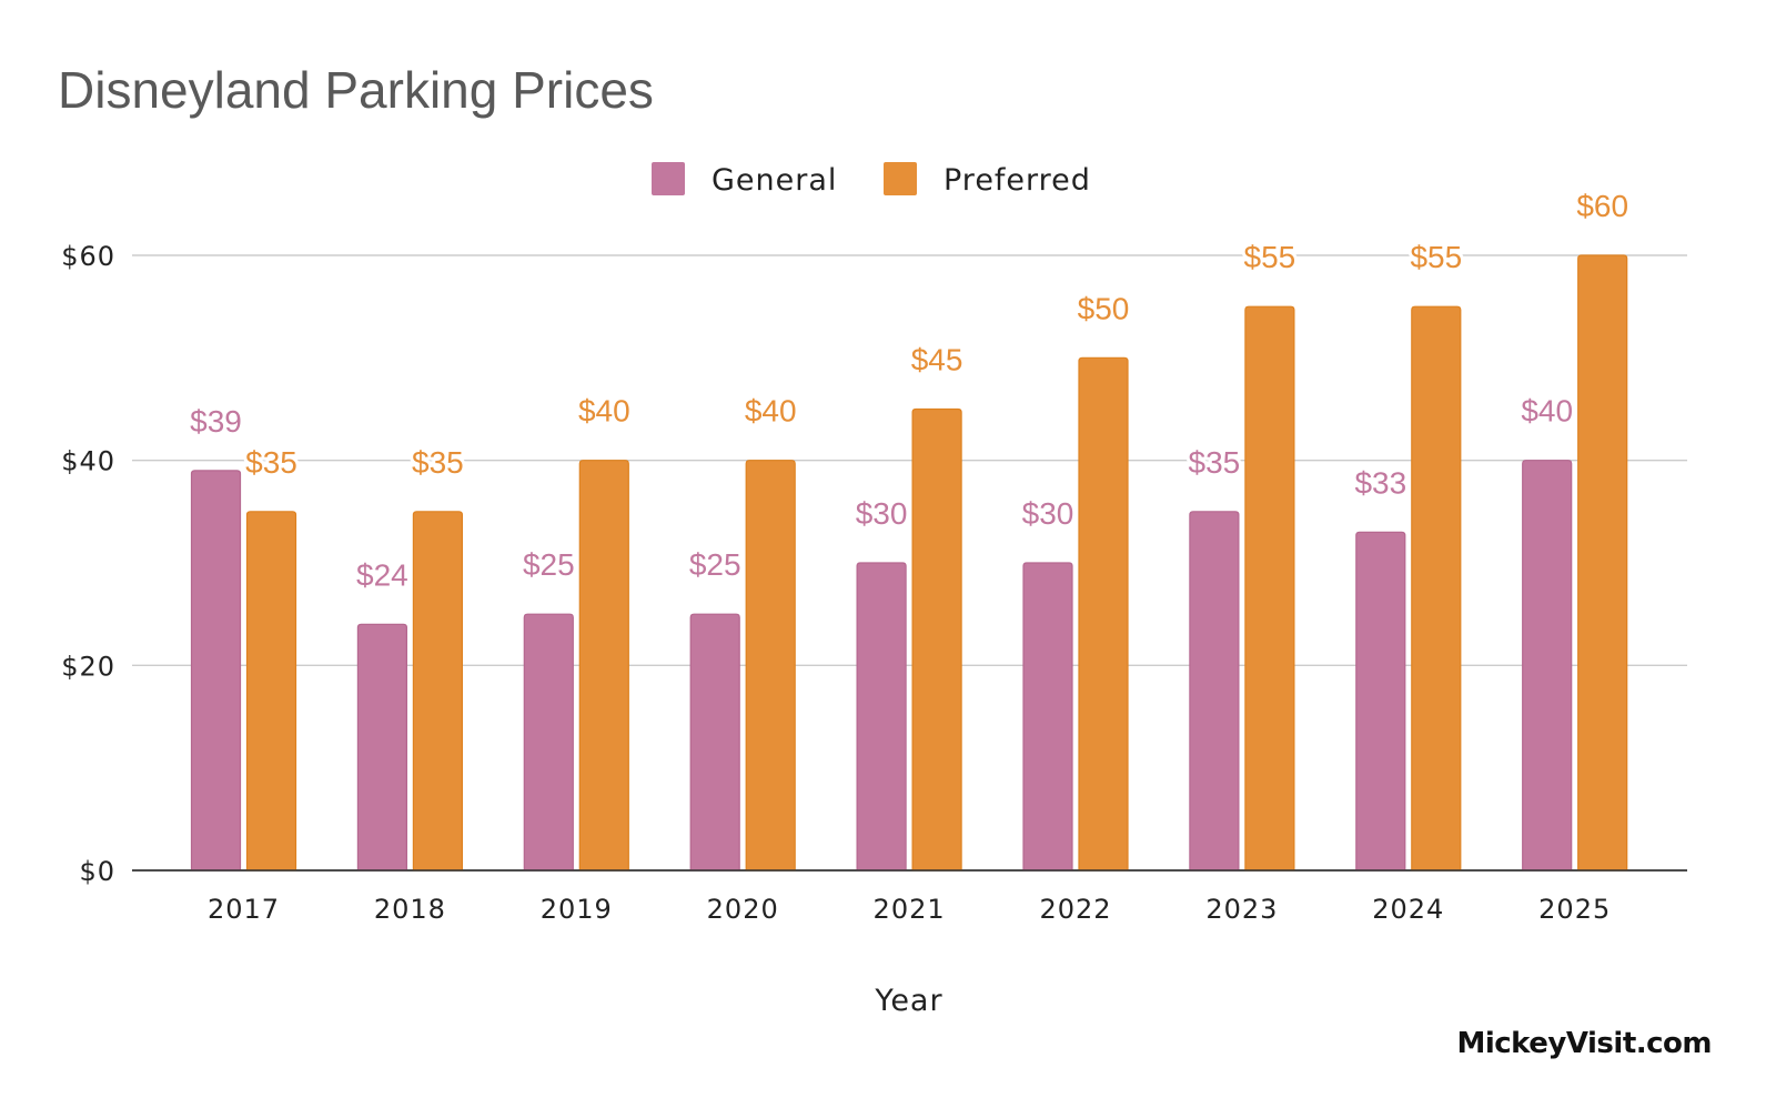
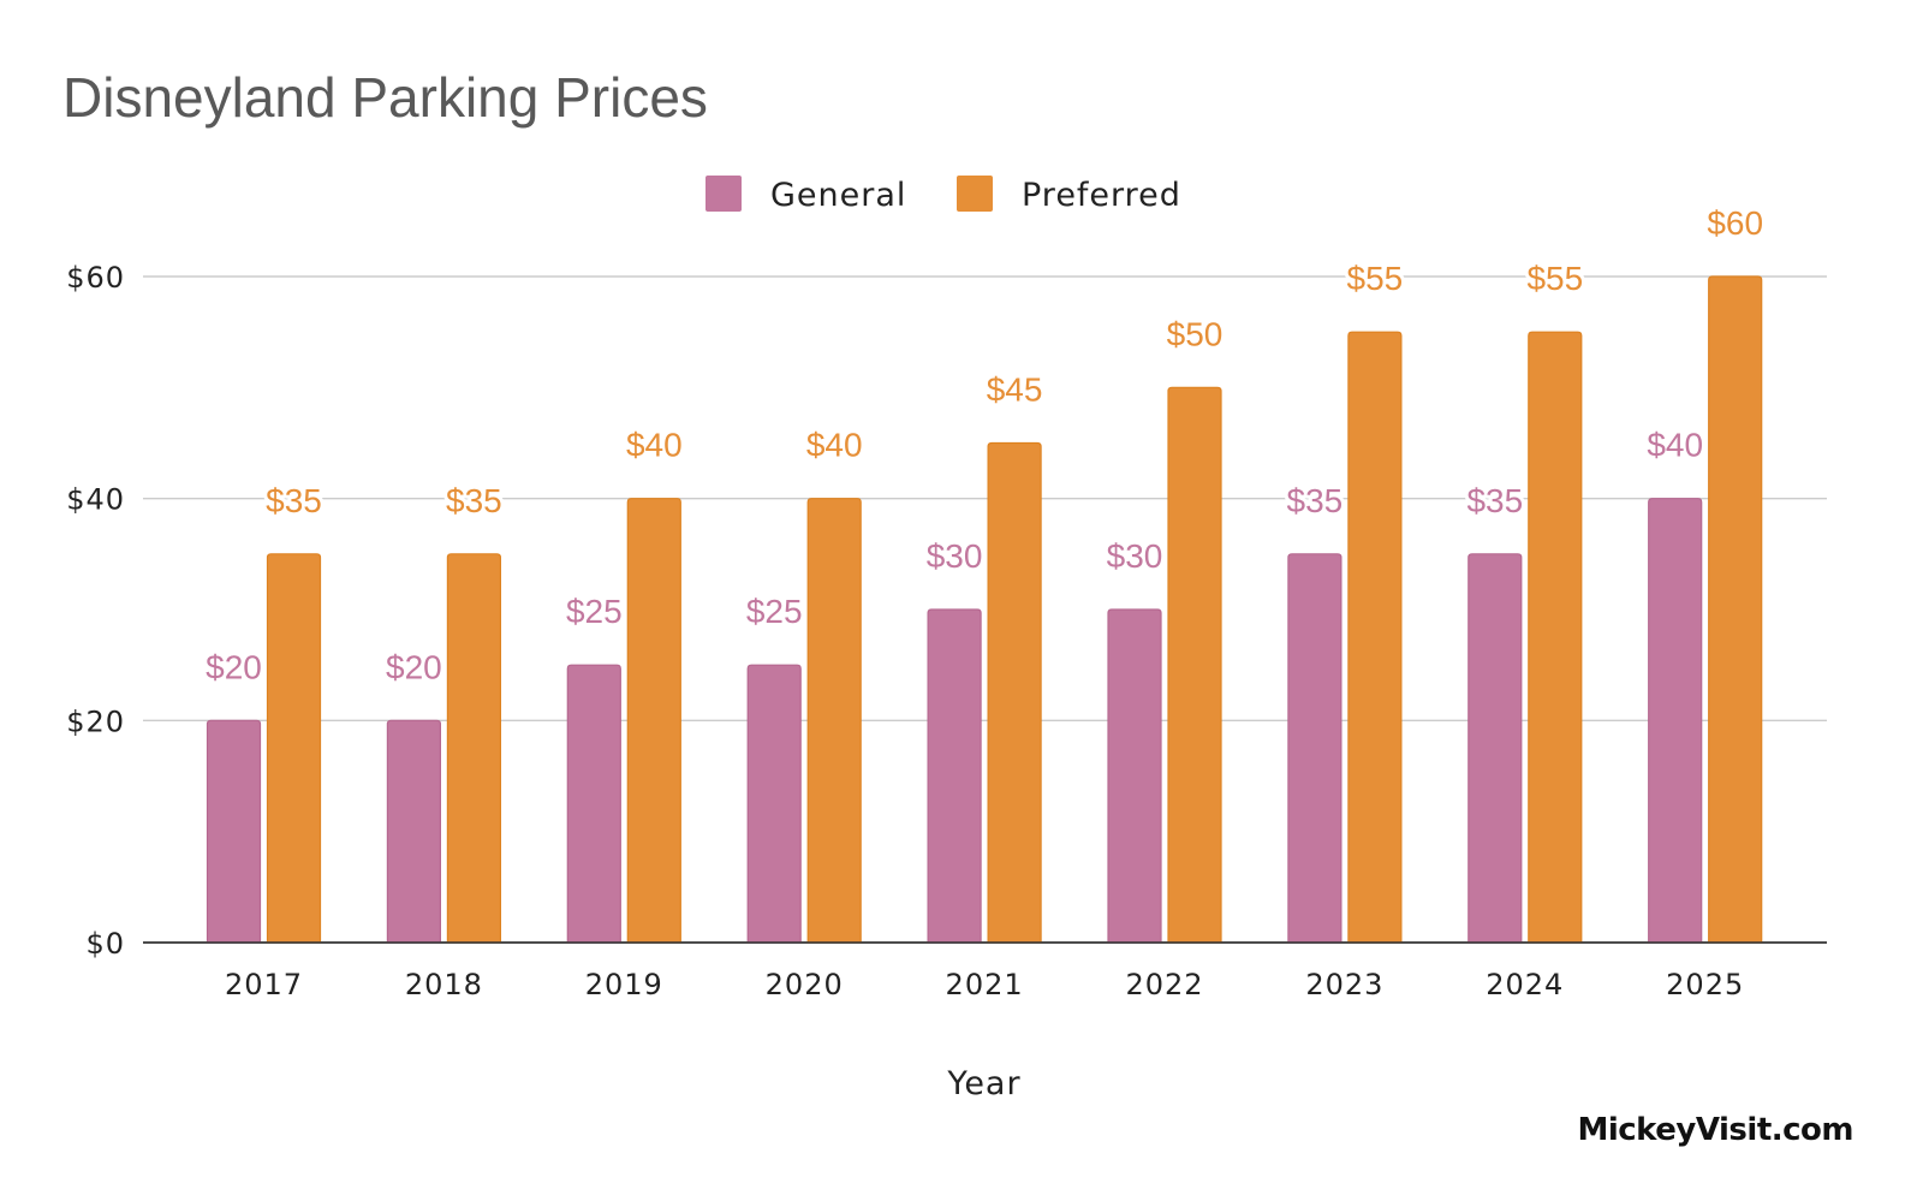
General/2017: $39 -> $20
General/2018: $24 -> $20
General/2024: $33 -> $35
